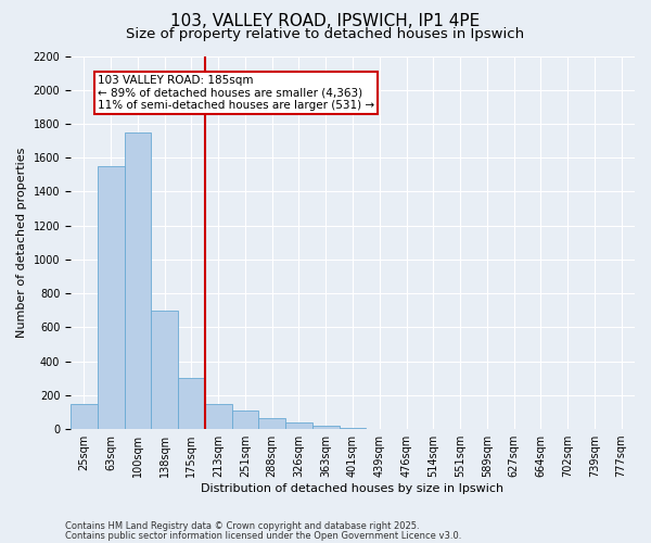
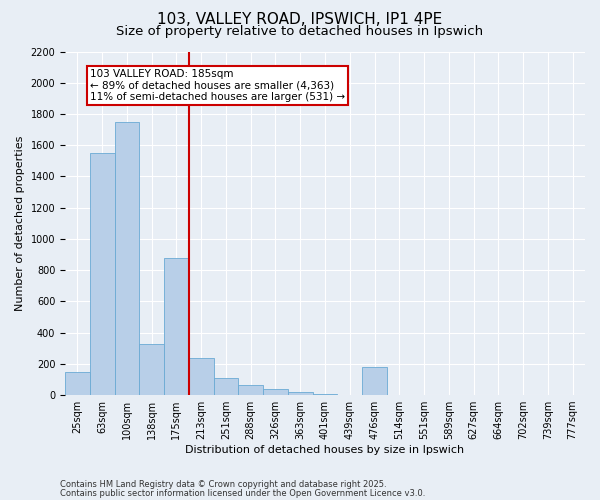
138sqm: 700 -> 330
175sqm: 300 -> 880
213sqm: 140 -> 240
476sqm: 0 -> 180
